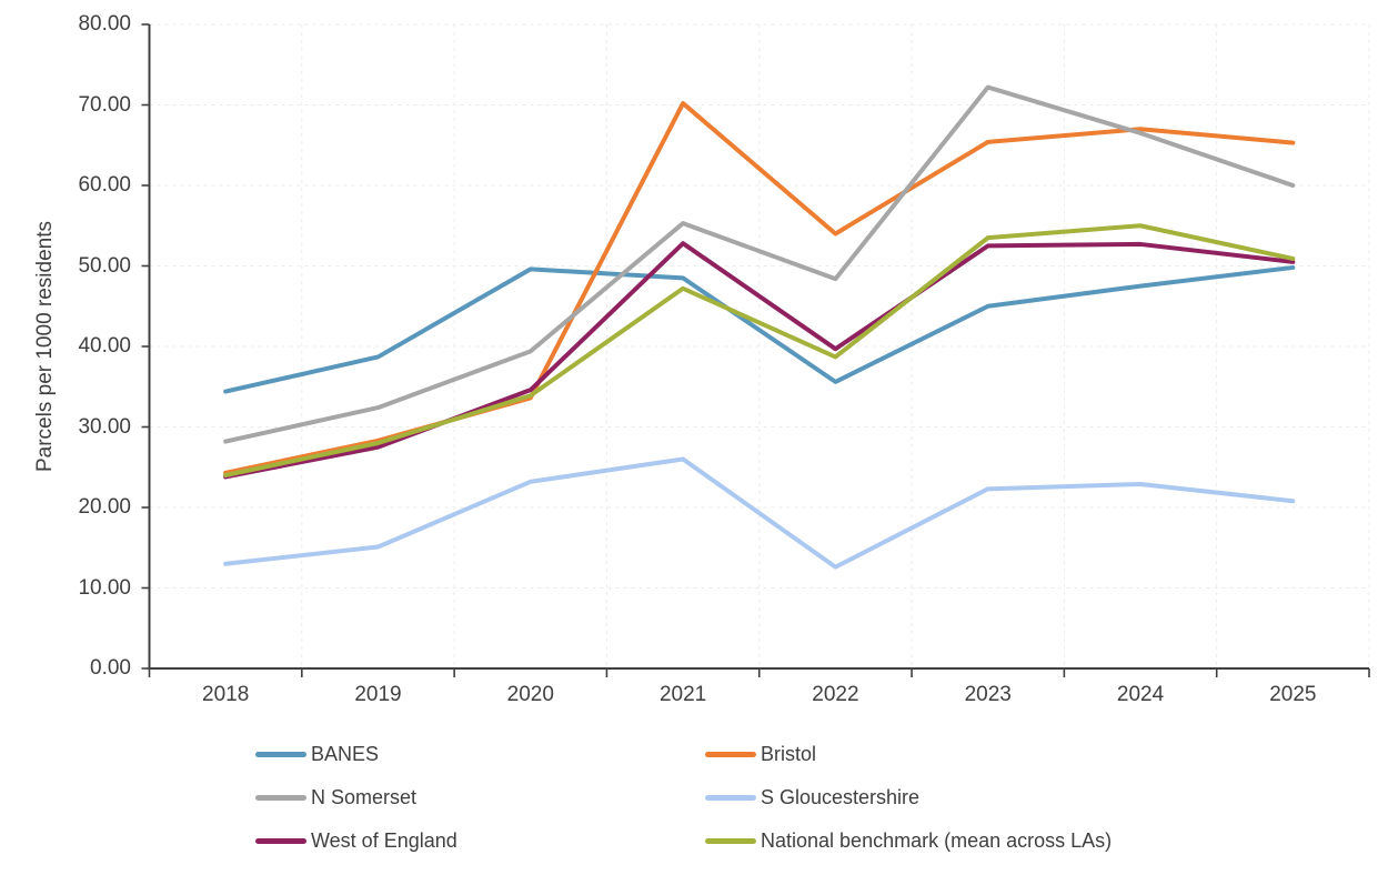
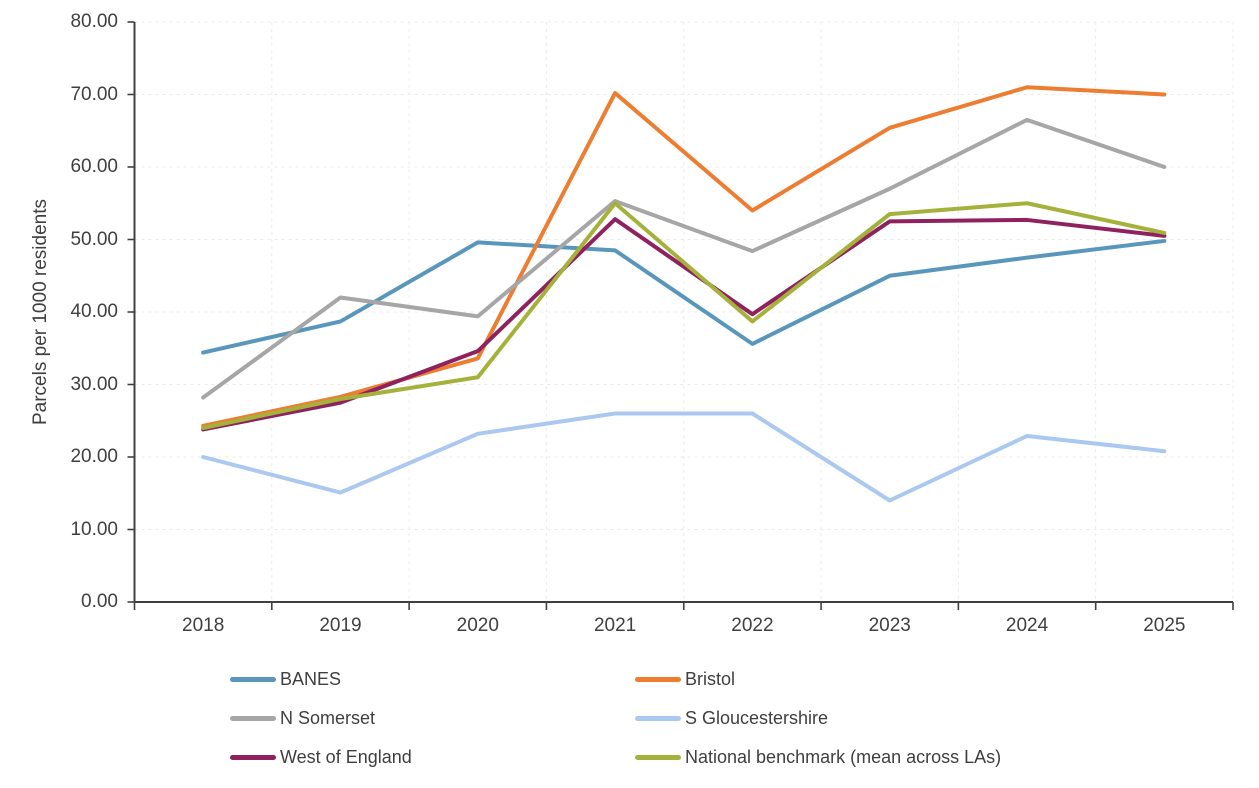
S Gloucestershire/2018: 13 -> 20
N Somerset/2019: 32 -> 42
National benchmark (mean across LAs)/2020: 34 -> 31
National benchmark (mean across LAs)/2021: 47 -> 55
S Gloucestershire/2022: 13 -> 26
N Somerset/2023: 72 -> 57
S Gloucestershire/2023: 22 -> 14
Bristol/2024: 67 -> 71
Bristol/2025: 65 -> 70
